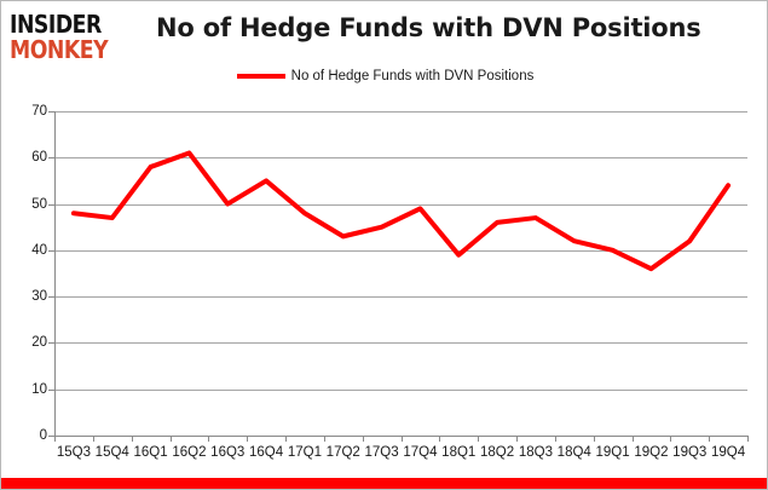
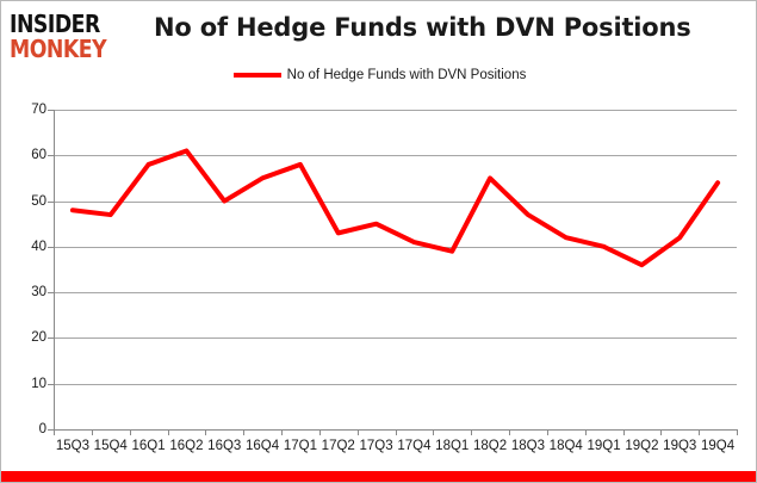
17Q1: 48 -> 58
17Q4: 49 -> 41
18Q2: 46 -> 55
